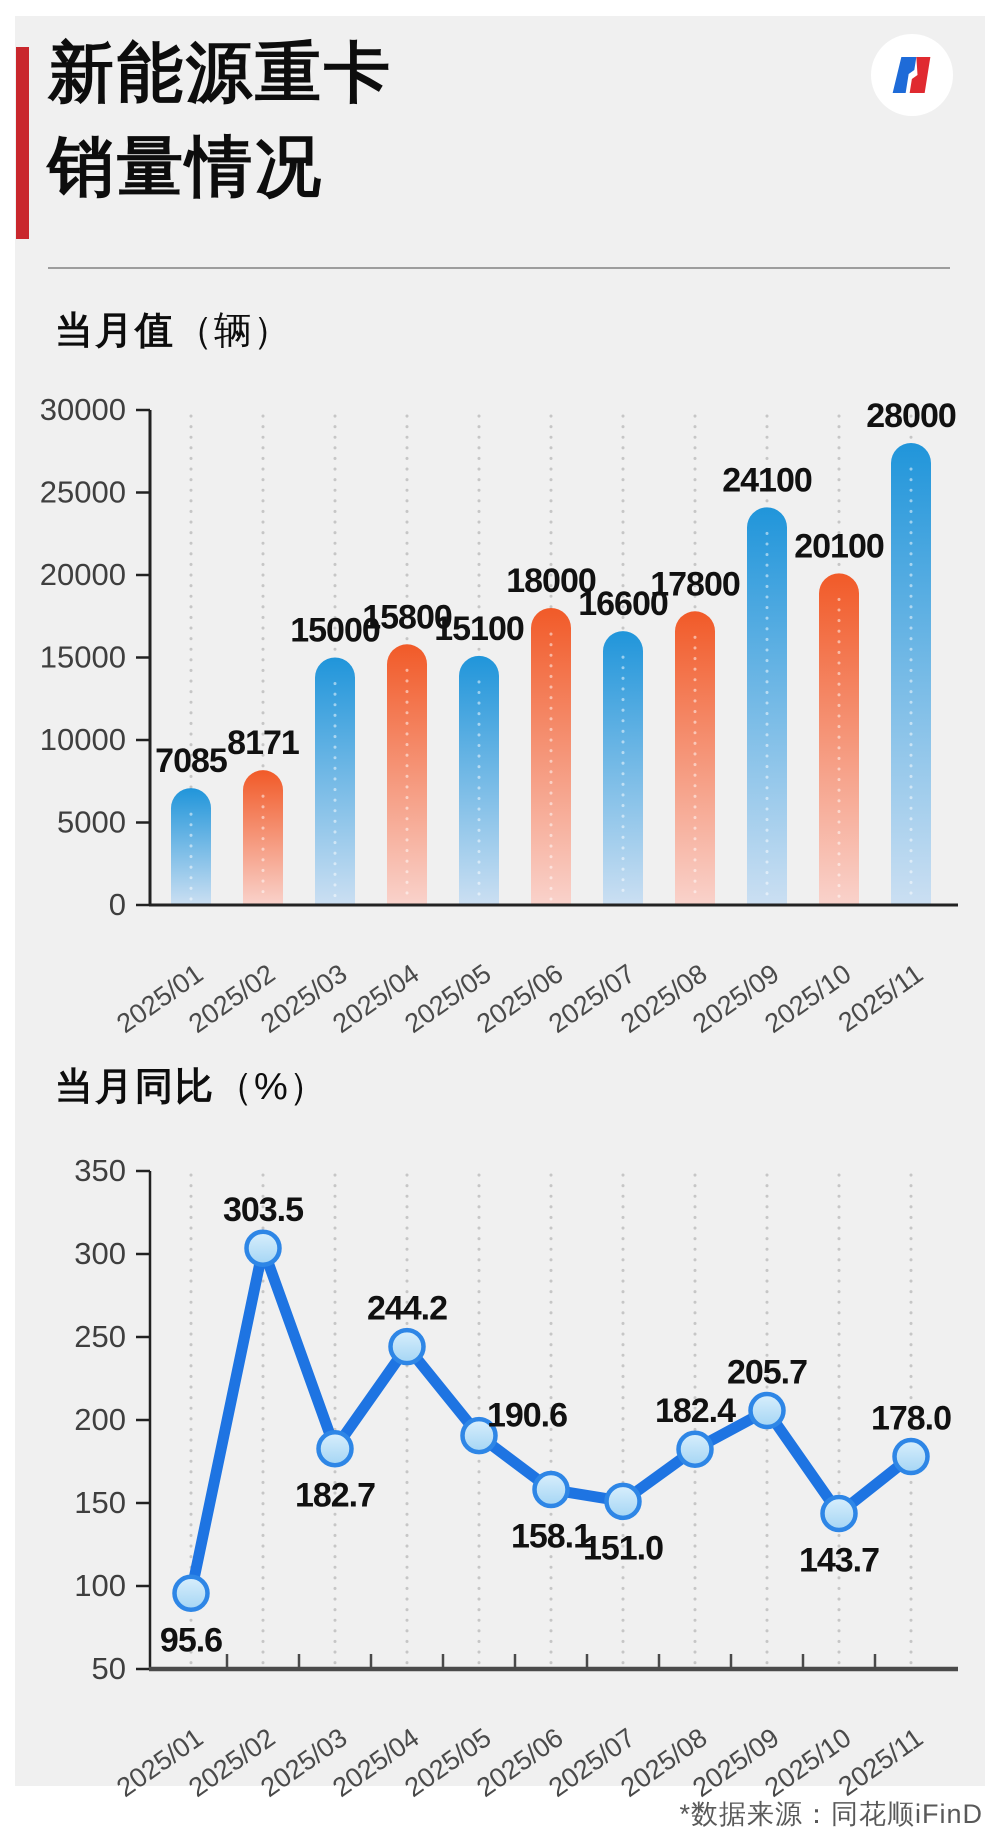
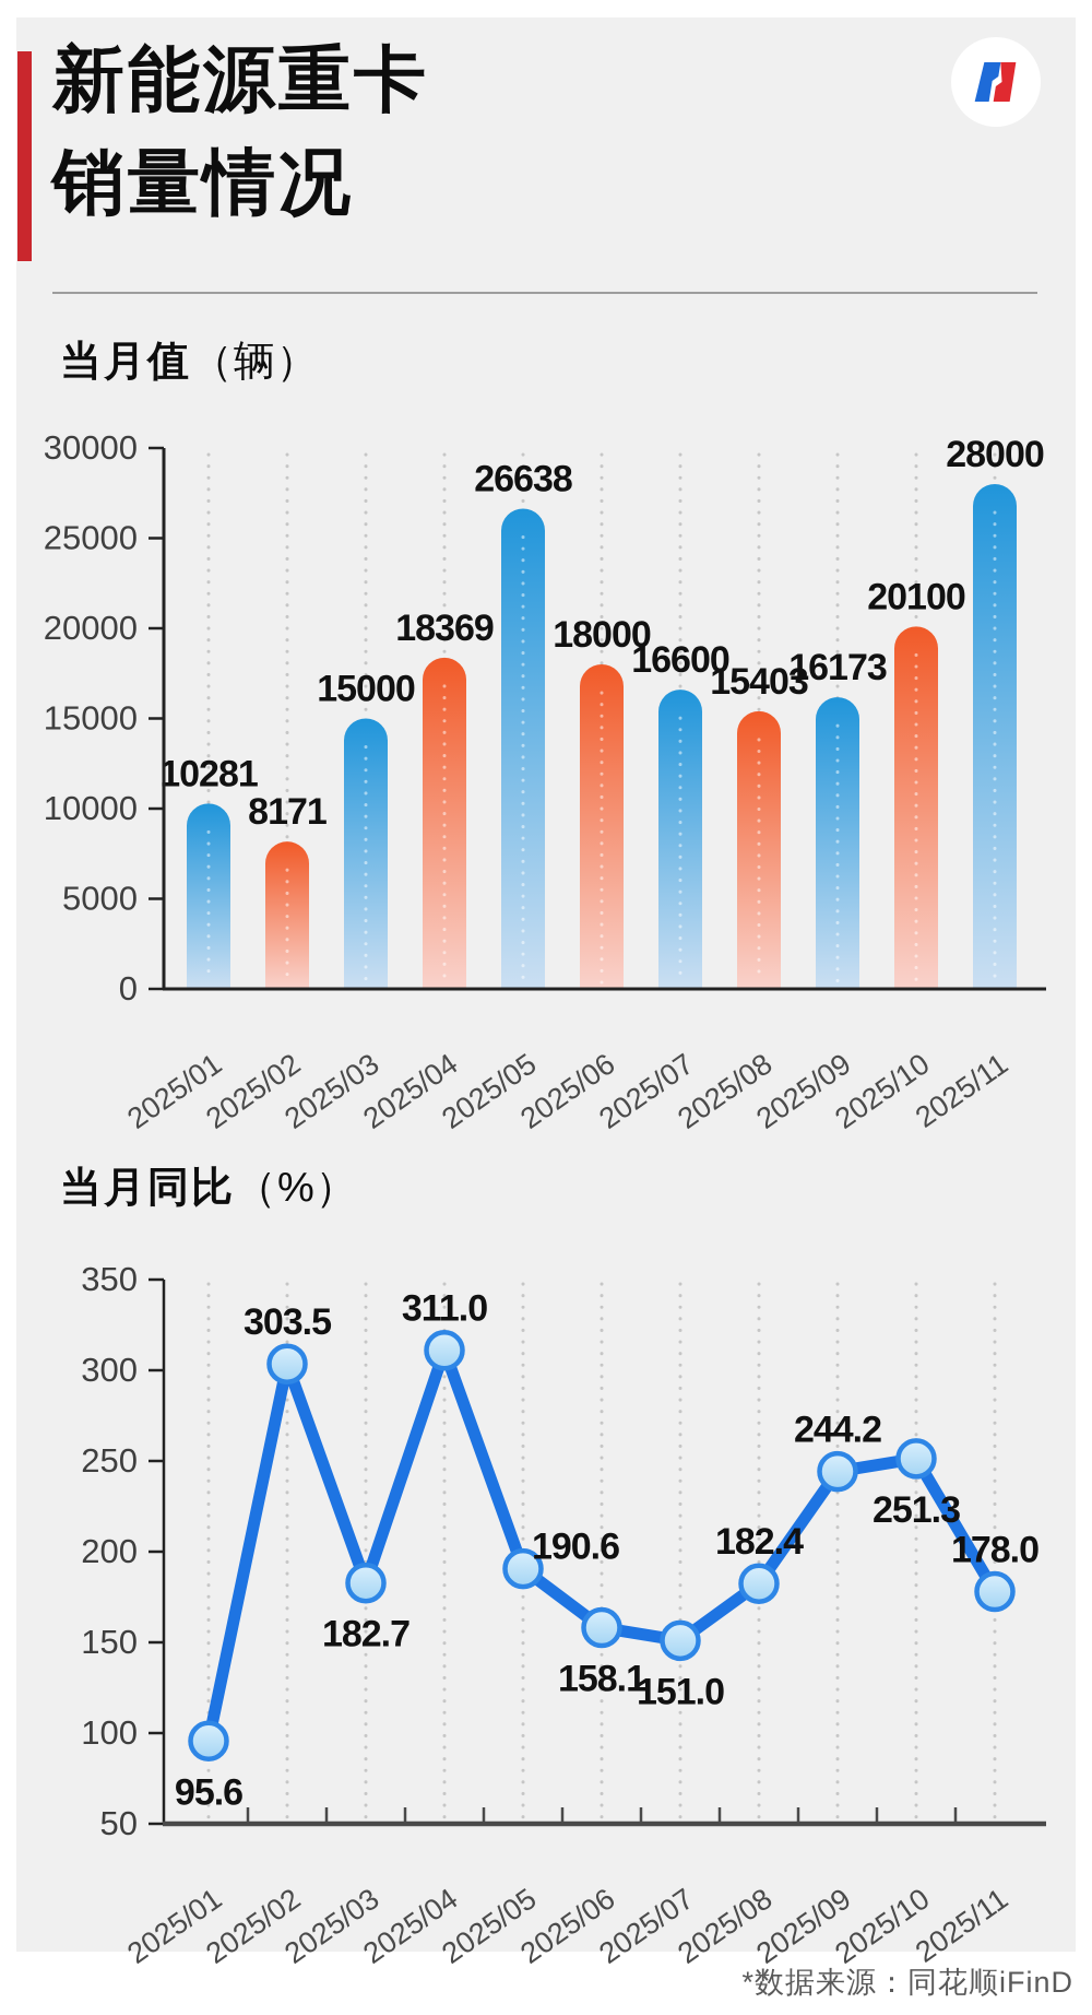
当月值/2025/01: 7085 -> 10281
当月值/2025/04: 15800 -> 18369
当月值/2025/05: 15100 -> 26638
当月值/2025/08: 17800 -> 15403
当月值/2025/09: 24100 -> 16173
当月同比/2025/04: 244.2 -> 311.0
当月同比/2025/09: 205.7 -> 244.2
当月同比/2025/10: 143.7 -> 251.3
